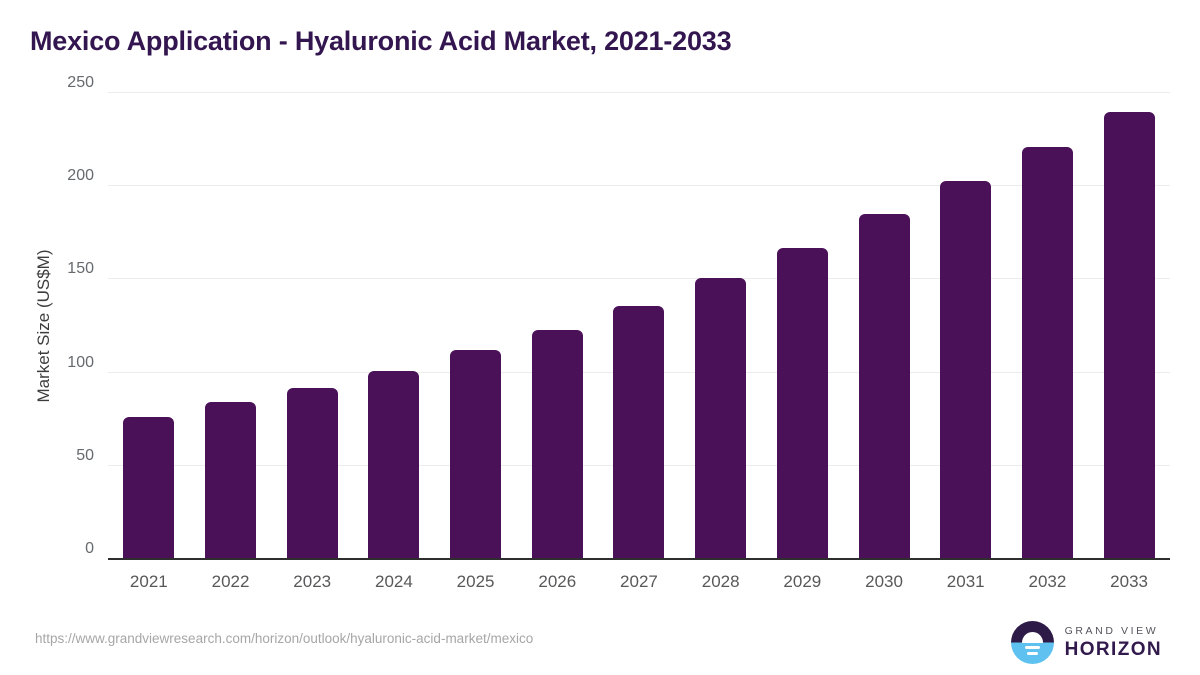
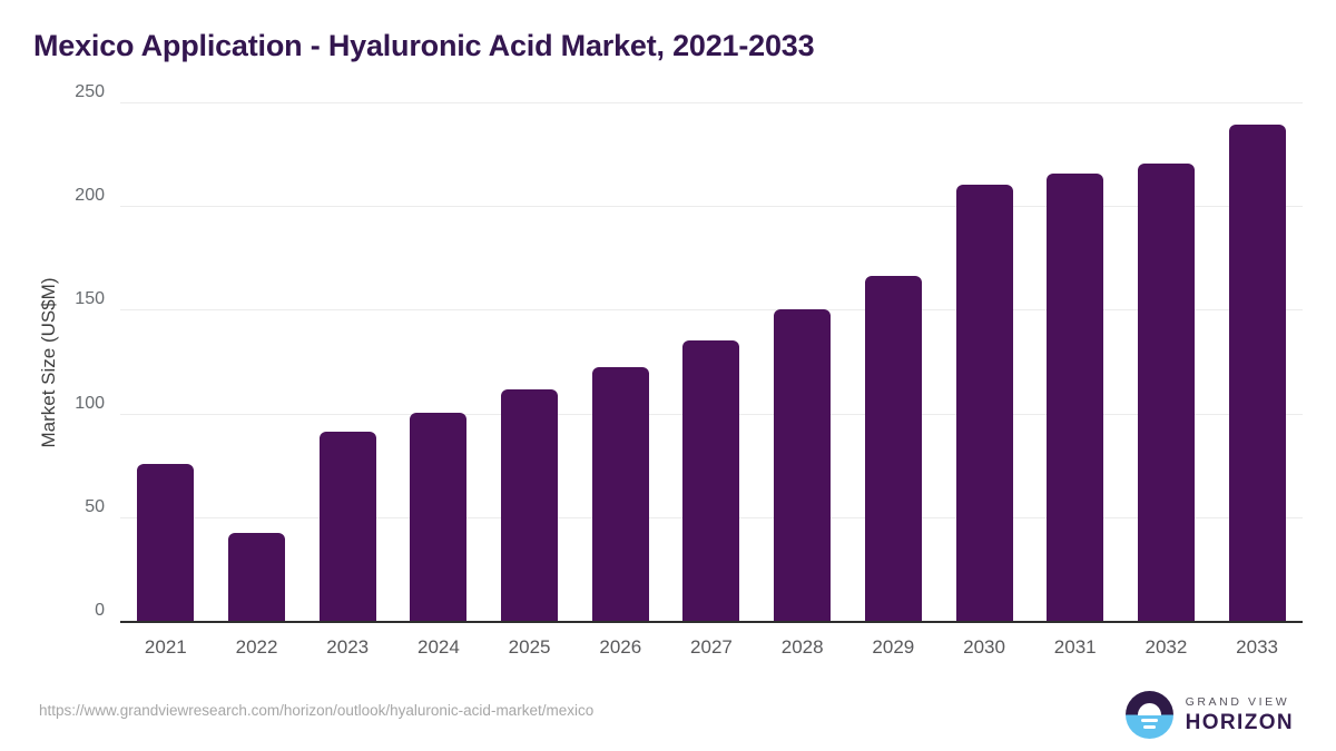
2022: 84 -> 43
2030: 185 -> 211
2031: 203 -> 216
